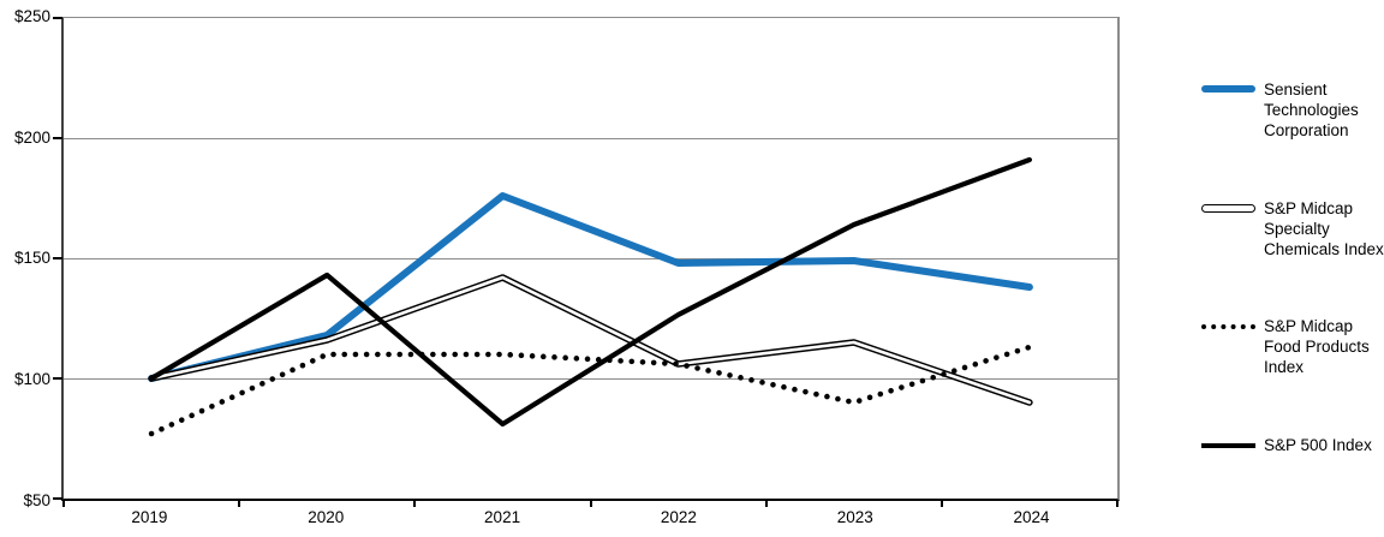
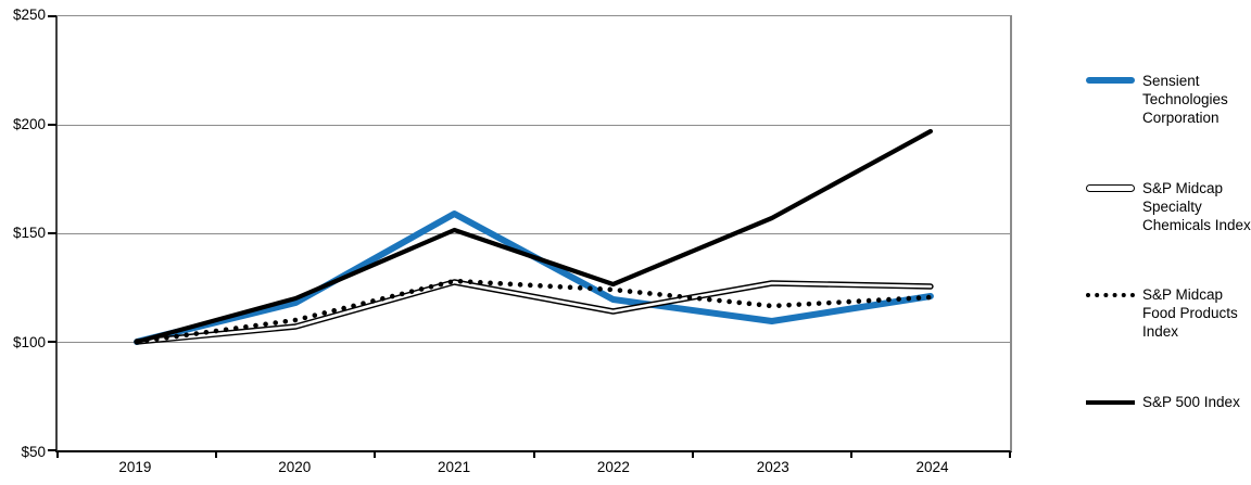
S&P Midcap Food Products Index/2019: $77 -> $100
S&P Midcap Specialty Chemicals Index/2020: $116 -> $107
S&P 500 Index/2020: $143 -> $120
Sensient Technologies Corporation/2021: $176 -> $159
S&P Midcap Specialty Chemicals Index/2021: $142 -> $128
S&P Midcap Food Products Index/2021: $110 -> $128
S&P 500 Index/2021: $81 -> $152
Sensient Technologies Corporation/2022: $148 -> $120
S&P Midcap Specialty Chemicals Index/2022: $106 -> $114
S&P Midcap Food Products Index/2022: $106 -> $124
Sensient Technologies Corporation/2023: $149 -> $110
S&P Midcap Specialty Chemicals Index/2023: $115 -> $127
S&P Midcap Food Products Index/2023: $90 -> $116
S&P 500 Index/2023: $164 -> $157
Sensient Technologies Corporation/2024: $138 -> $121
S&P Midcap Specialty Chemicals Index/2024: $90 -> $126
S&P Midcap Food Products Index/2024: $113 -> $120
S&P 500 Index/2024: $191 -> $197
